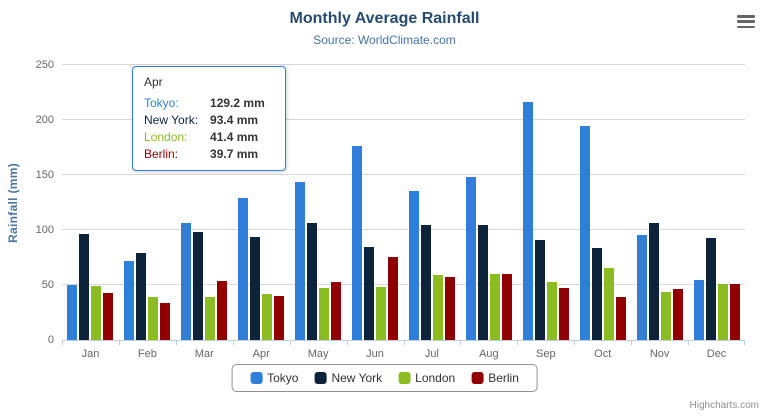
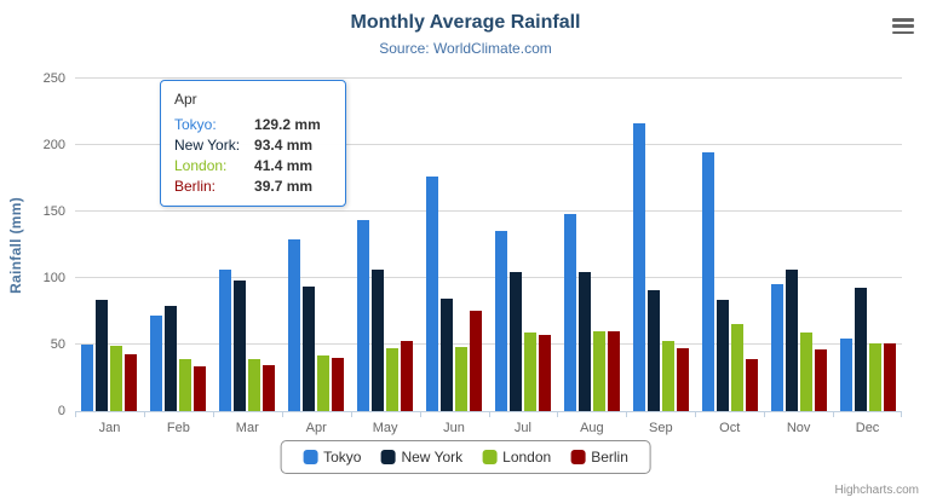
New York/Jan: 96 -> 84
Berlin/Mar: 54 -> 34
London/Nov: 44 -> 59
